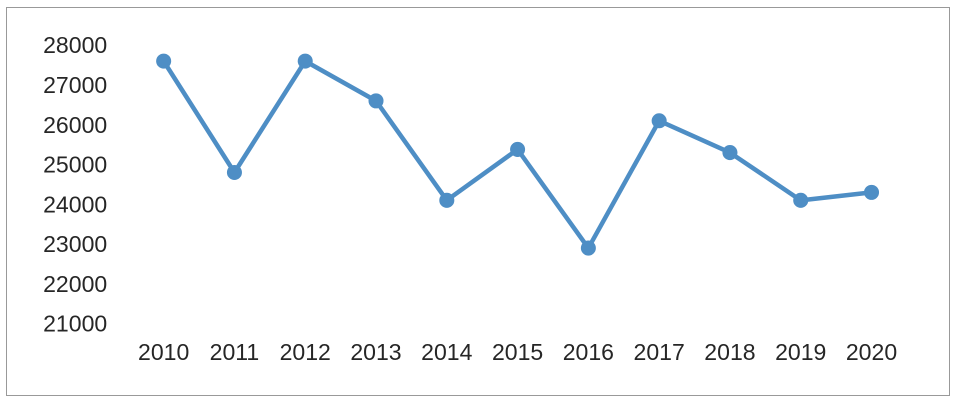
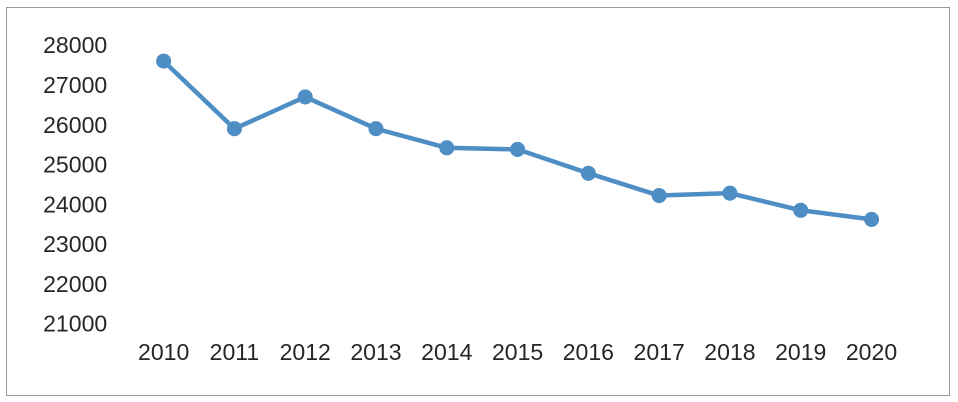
2011: 24800 -> 25900
2012: 27600 -> 26700
2013: 26600 -> 25900
2014: 24100 -> 25400
2016: 22900 -> 24800
2017: 26100 -> 24200
2018: 25300 -> 24300
2019: 24100 -> 23800
2020: 24300 -> 23600
